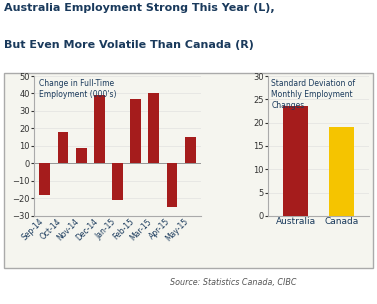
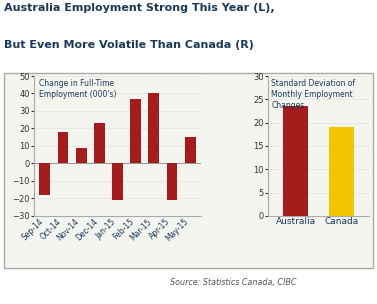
Dec-14: 39 -> 23
Apr-15: -25 -> -21
